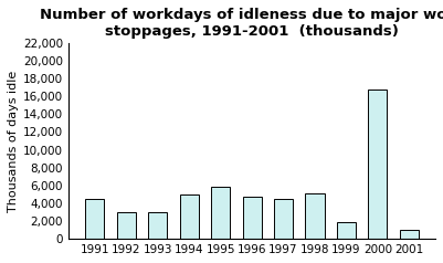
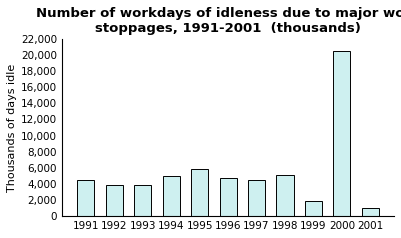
1992: 3,000 -> 3,900
1993: 3,000 -> 3,900
2000: 16,800 -> 20,500
